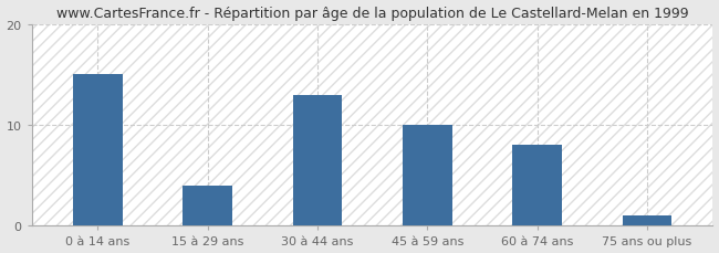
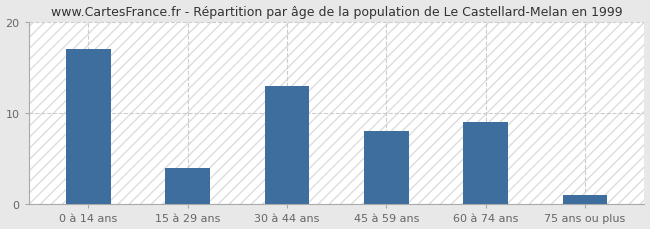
0 à 14 ans: 15 -> 17
45 à 59 ans: 10 -> 8
60 à 74 ans: 8 -> 9
